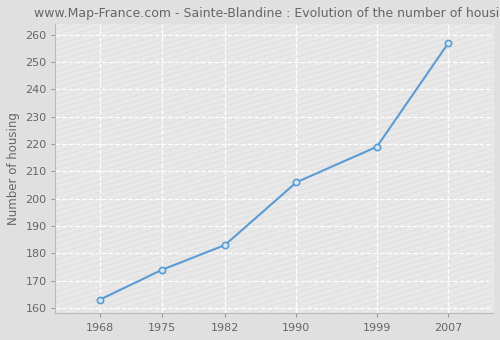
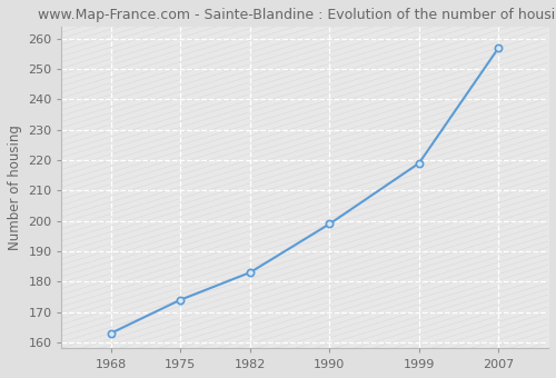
1990: 206 -> 199
